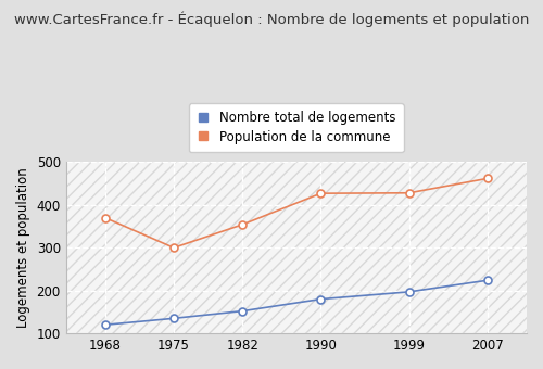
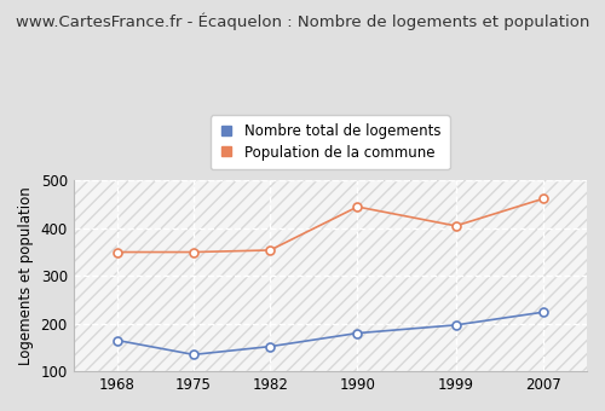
Nombre total de logements/1968: 120 -> 165
Population de la commune/1968: 370 -> 350
Population de la commune/1975: 300 -> 350
Population de la commune/1990: 427 -> 445
Population de la commune/1999: 428 -> 405
